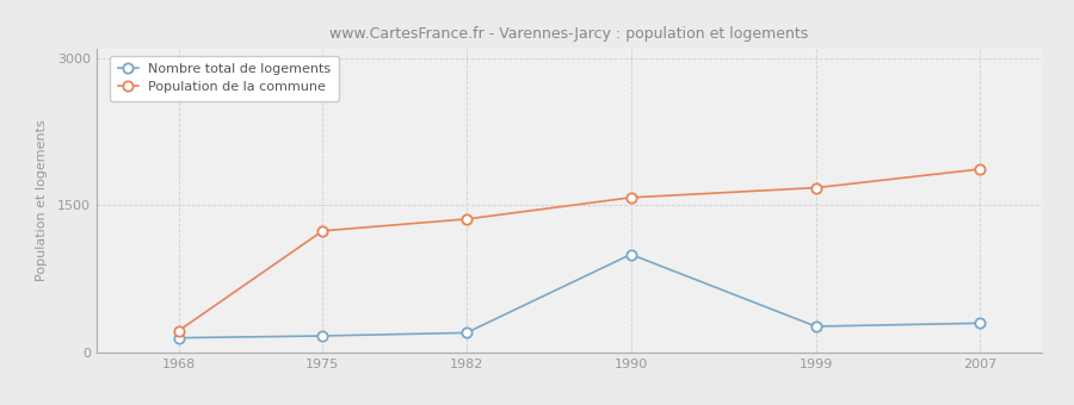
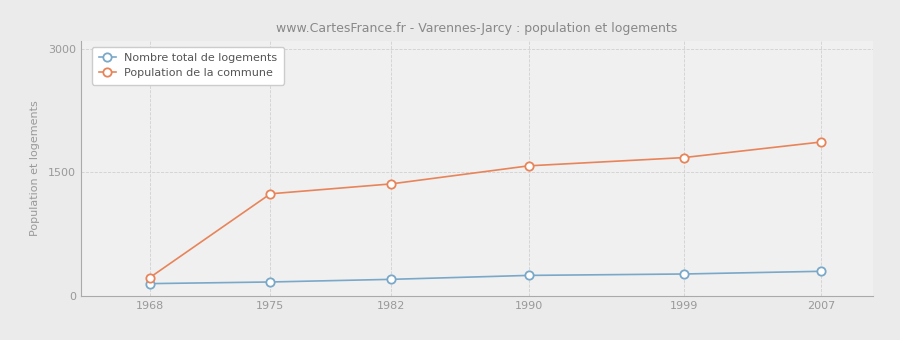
Nombre total de logements/1990: 1000 -> 250
